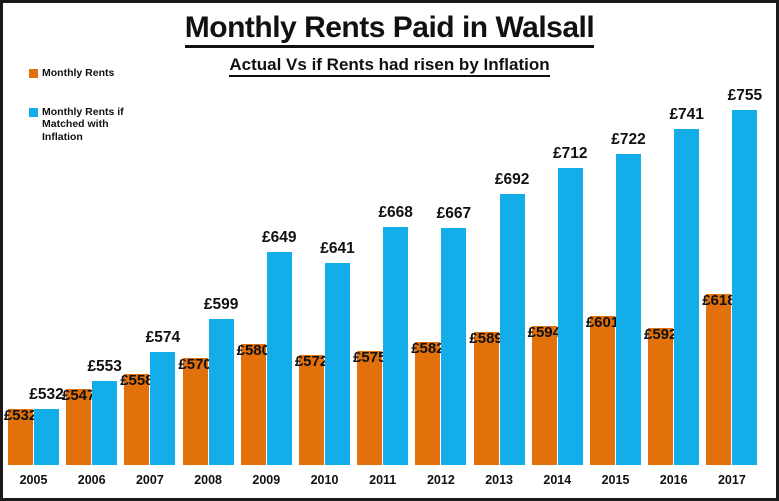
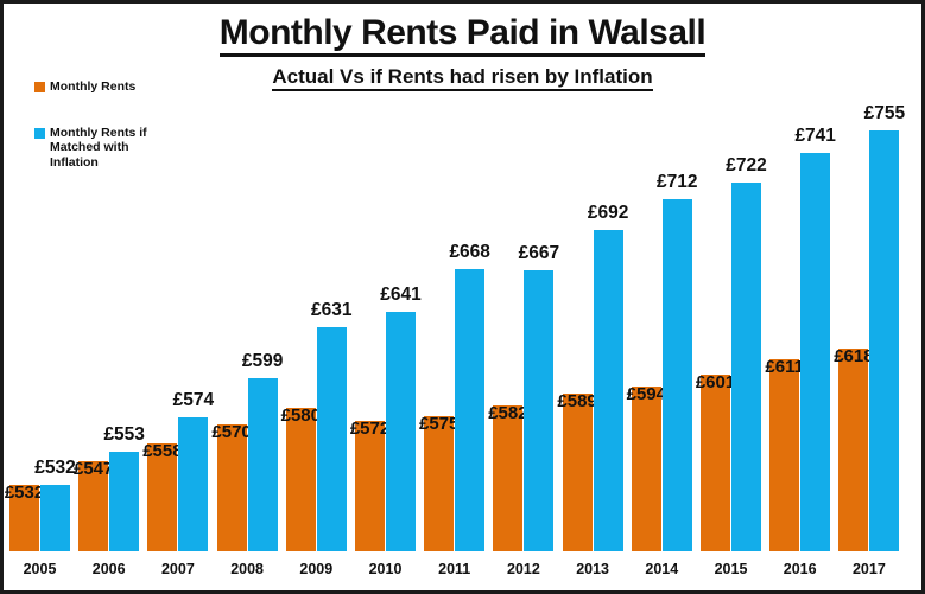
Monthly Rents if Matched with Inflation/2009: £649 -> £631
Monthly Rents/2016: £592 -> £611
